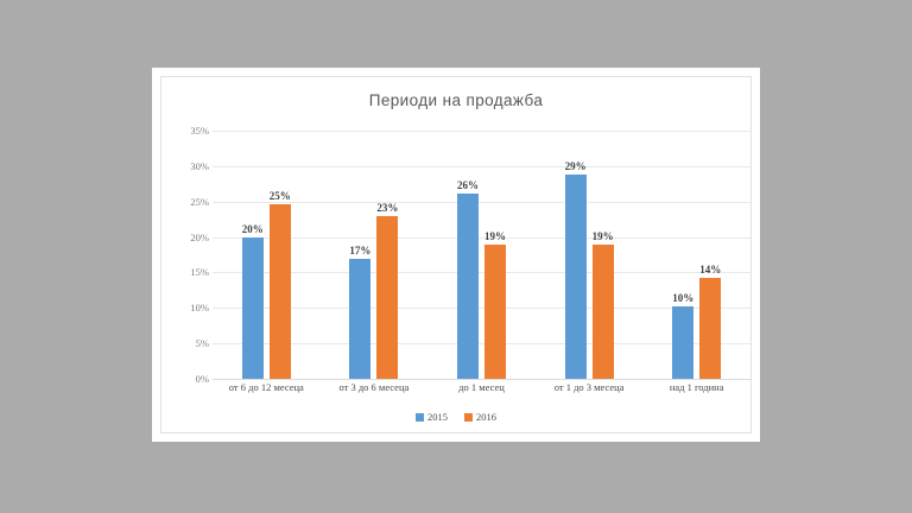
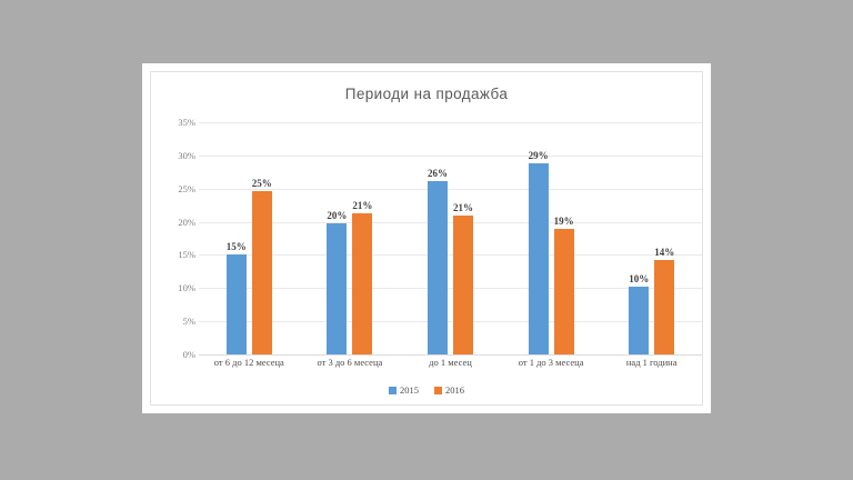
2015/от 6 до 12 месеца: 20% -> 15%
2015/от 3 до 6 месеца: 17% -> 20%
2016/от 3 до 6 месеца: 23% -> 21%
2016/до 1 месец: 19% -> 21%
